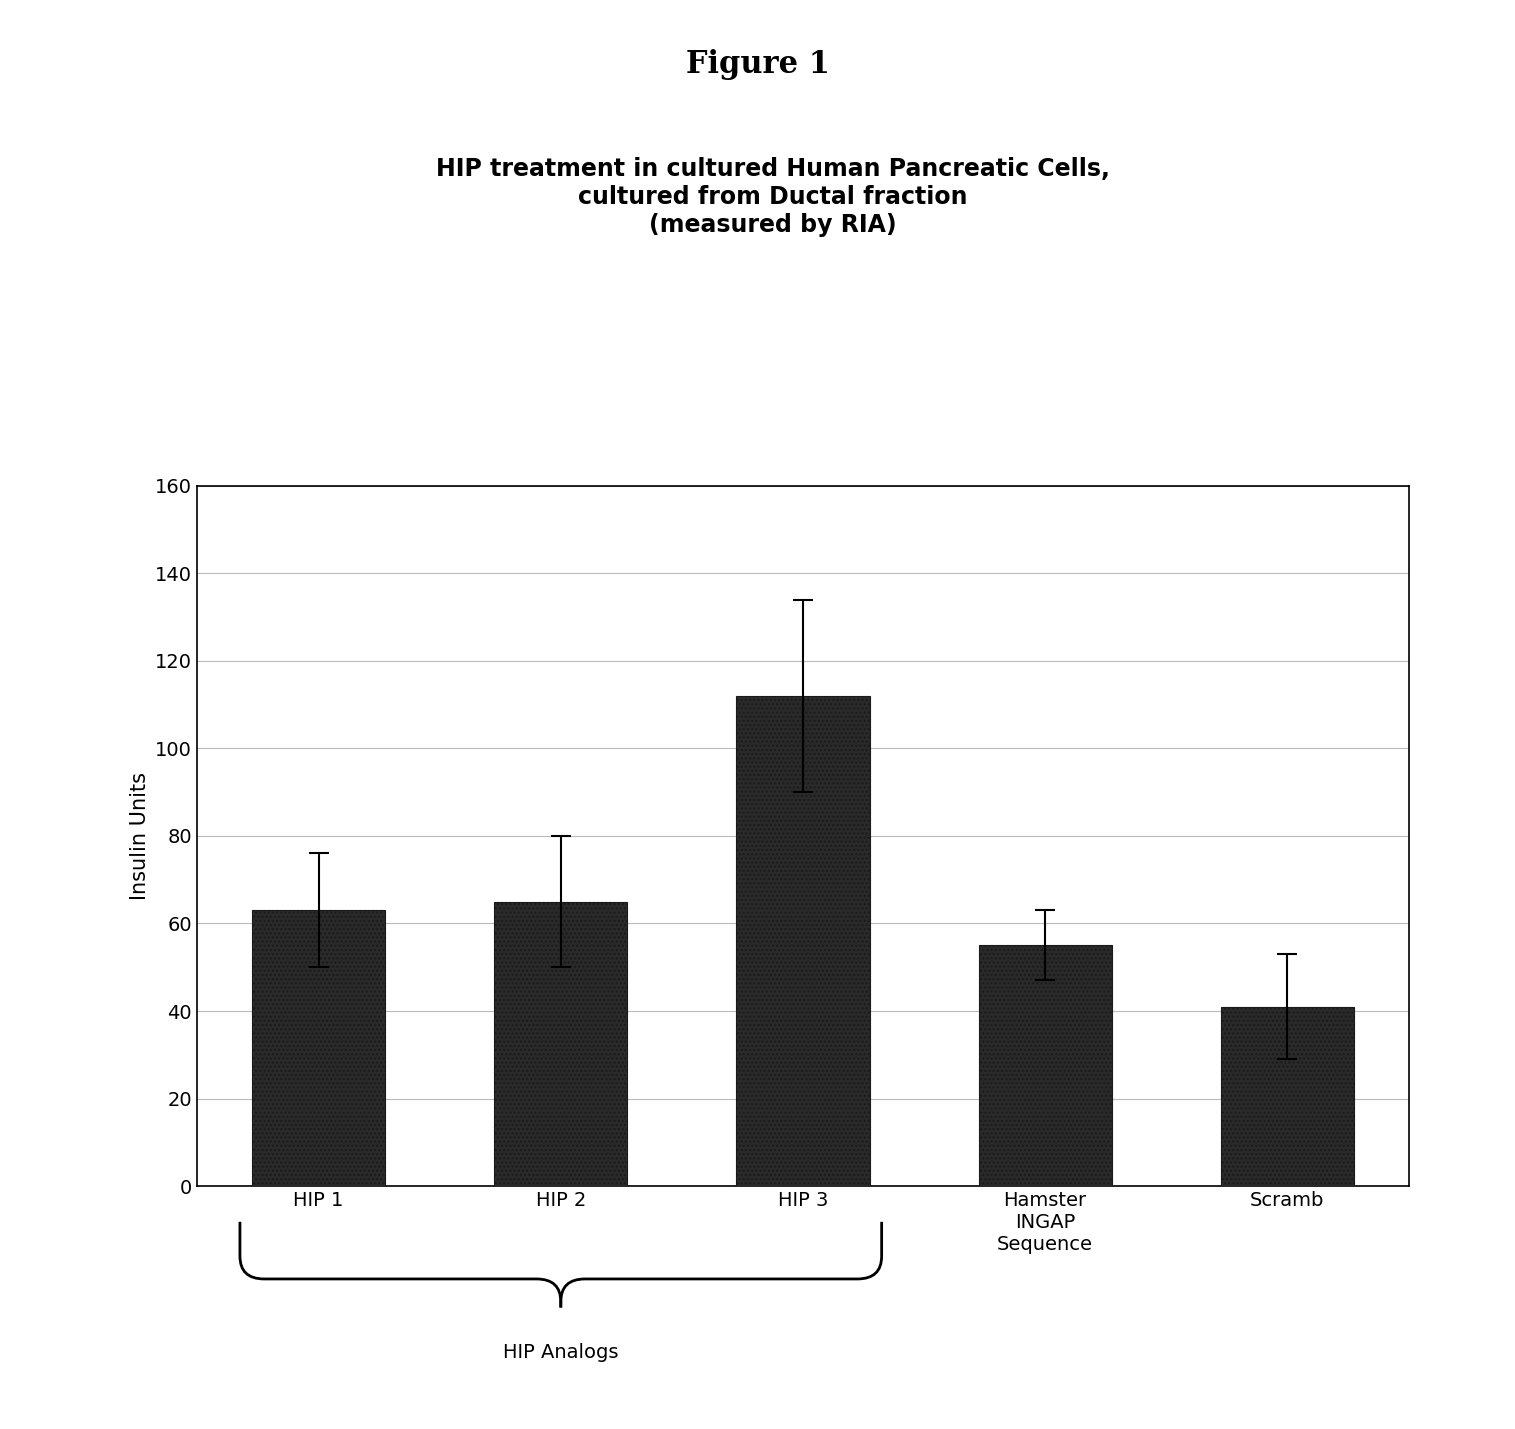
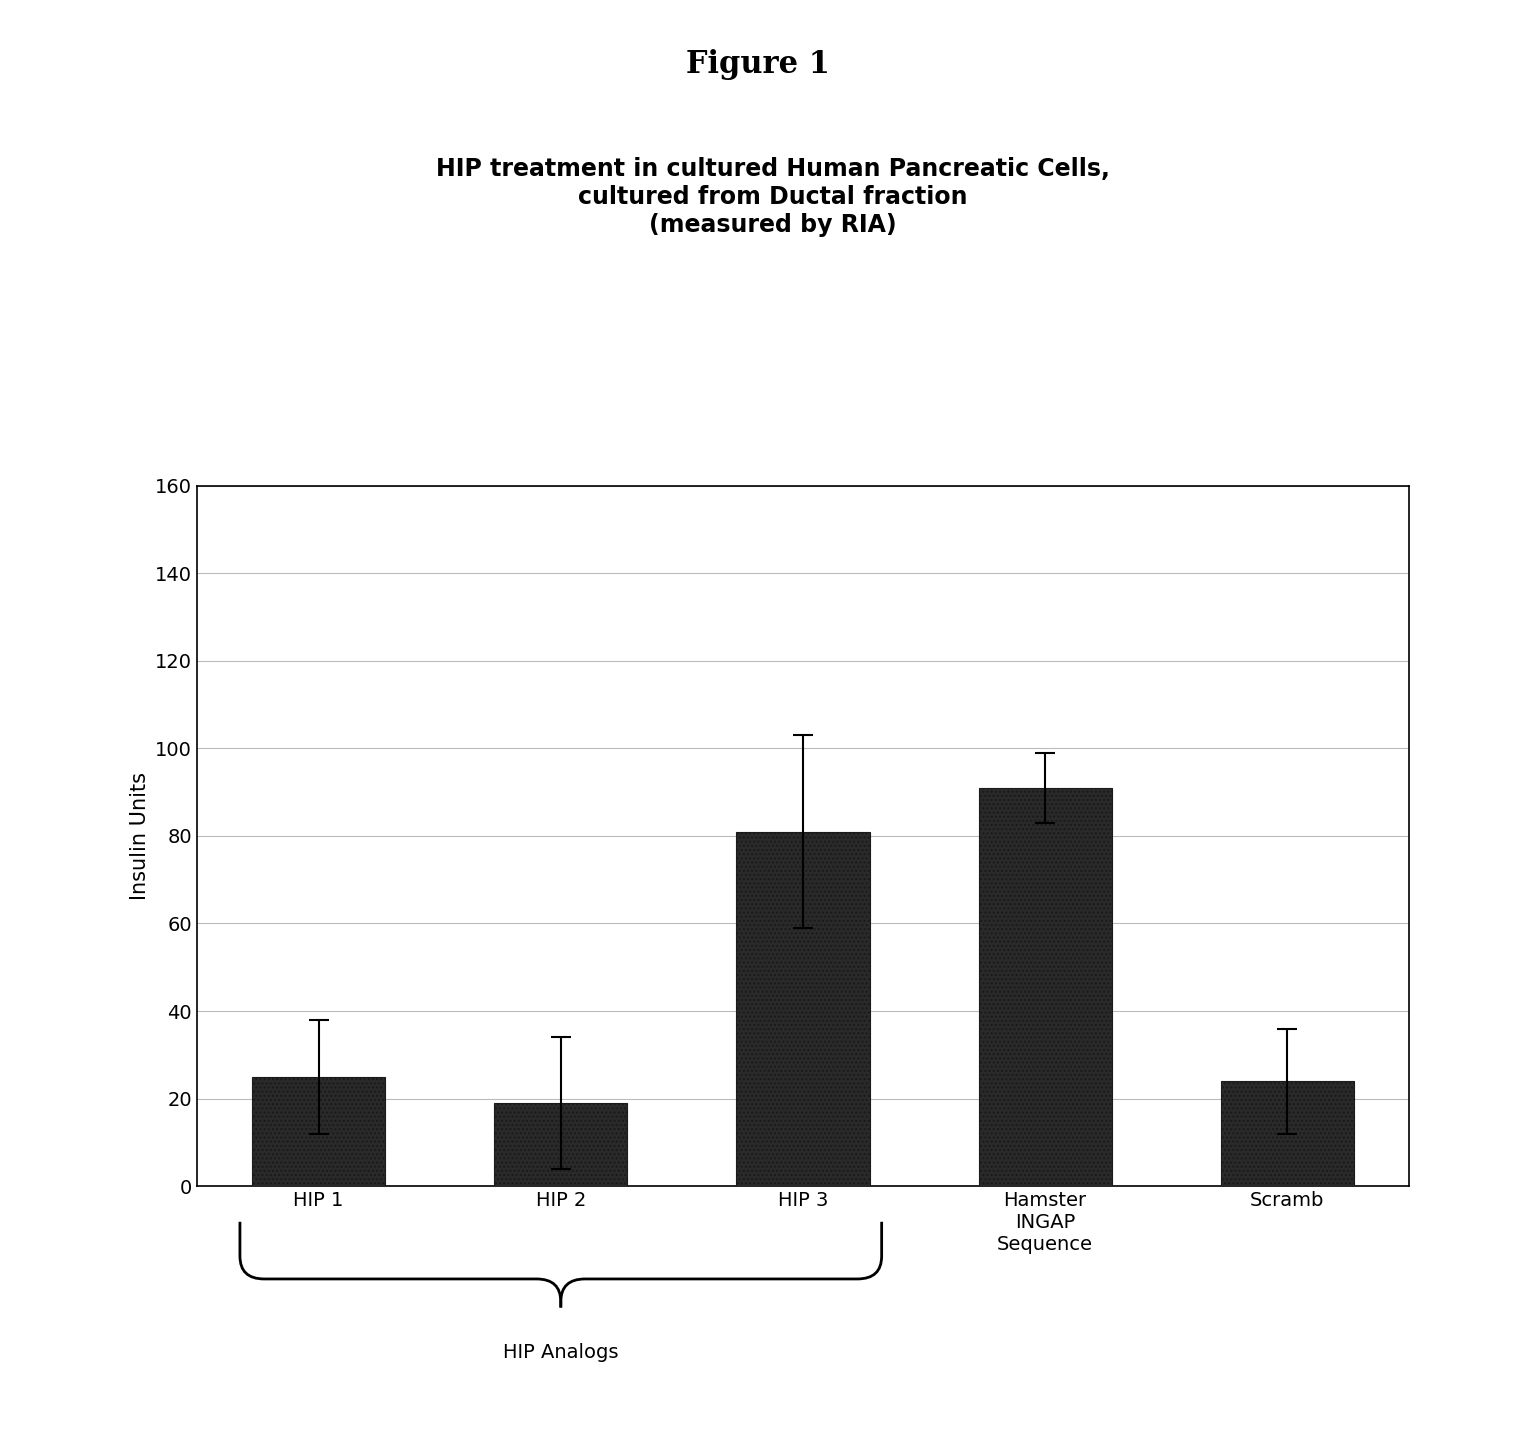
HIP 1: 63 -> 25
HIP 2: 65 -> 19
HIP 3: 112 -> 81
Hamster INGAP Sequence: 55 -> 91
Scramb: 41 -> 24
